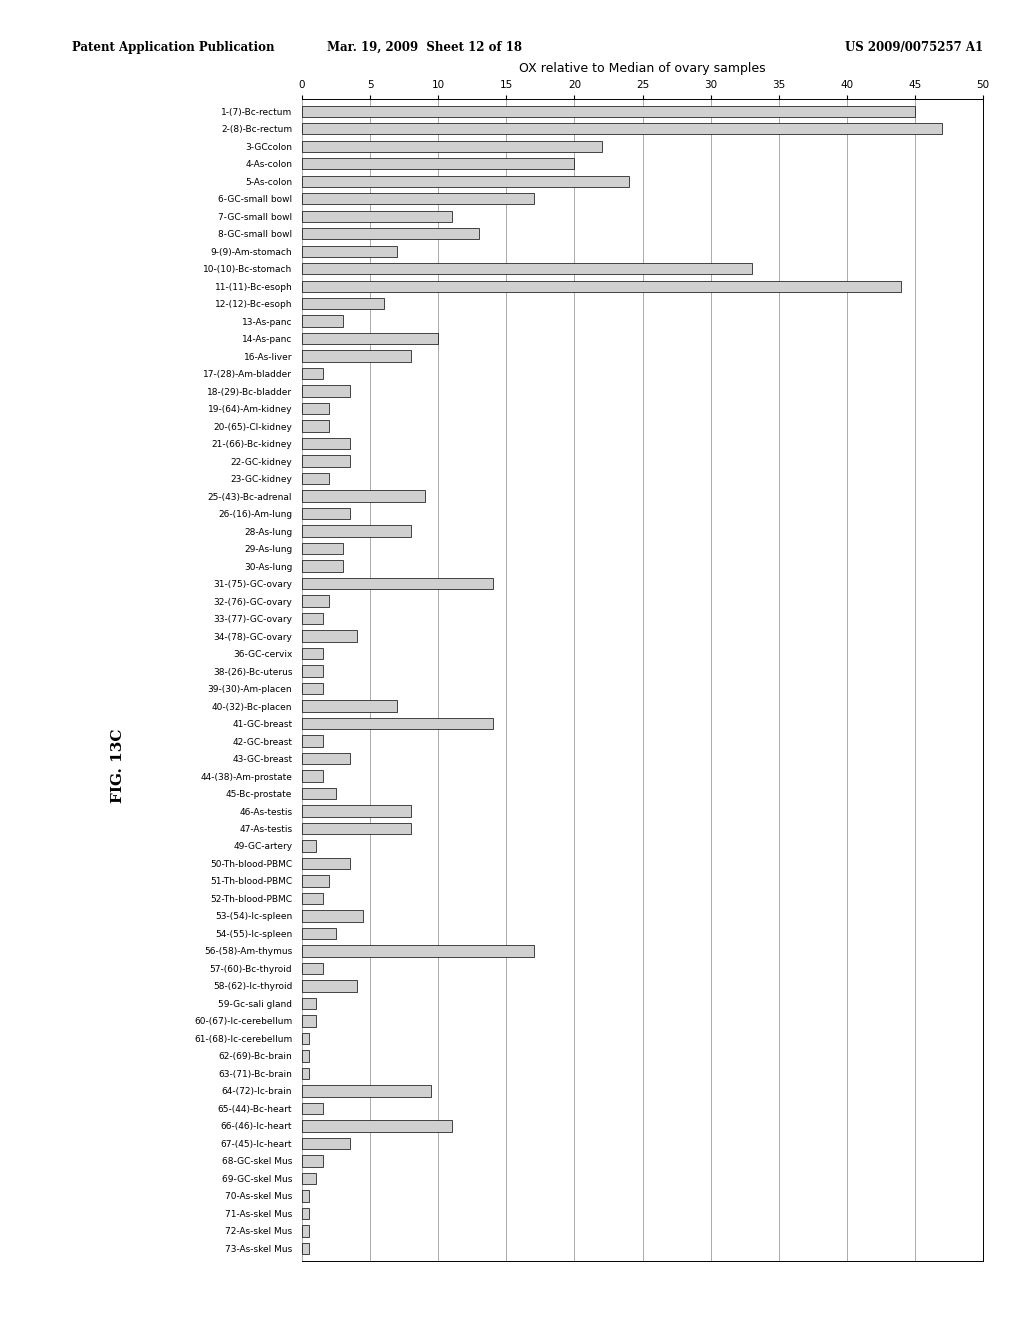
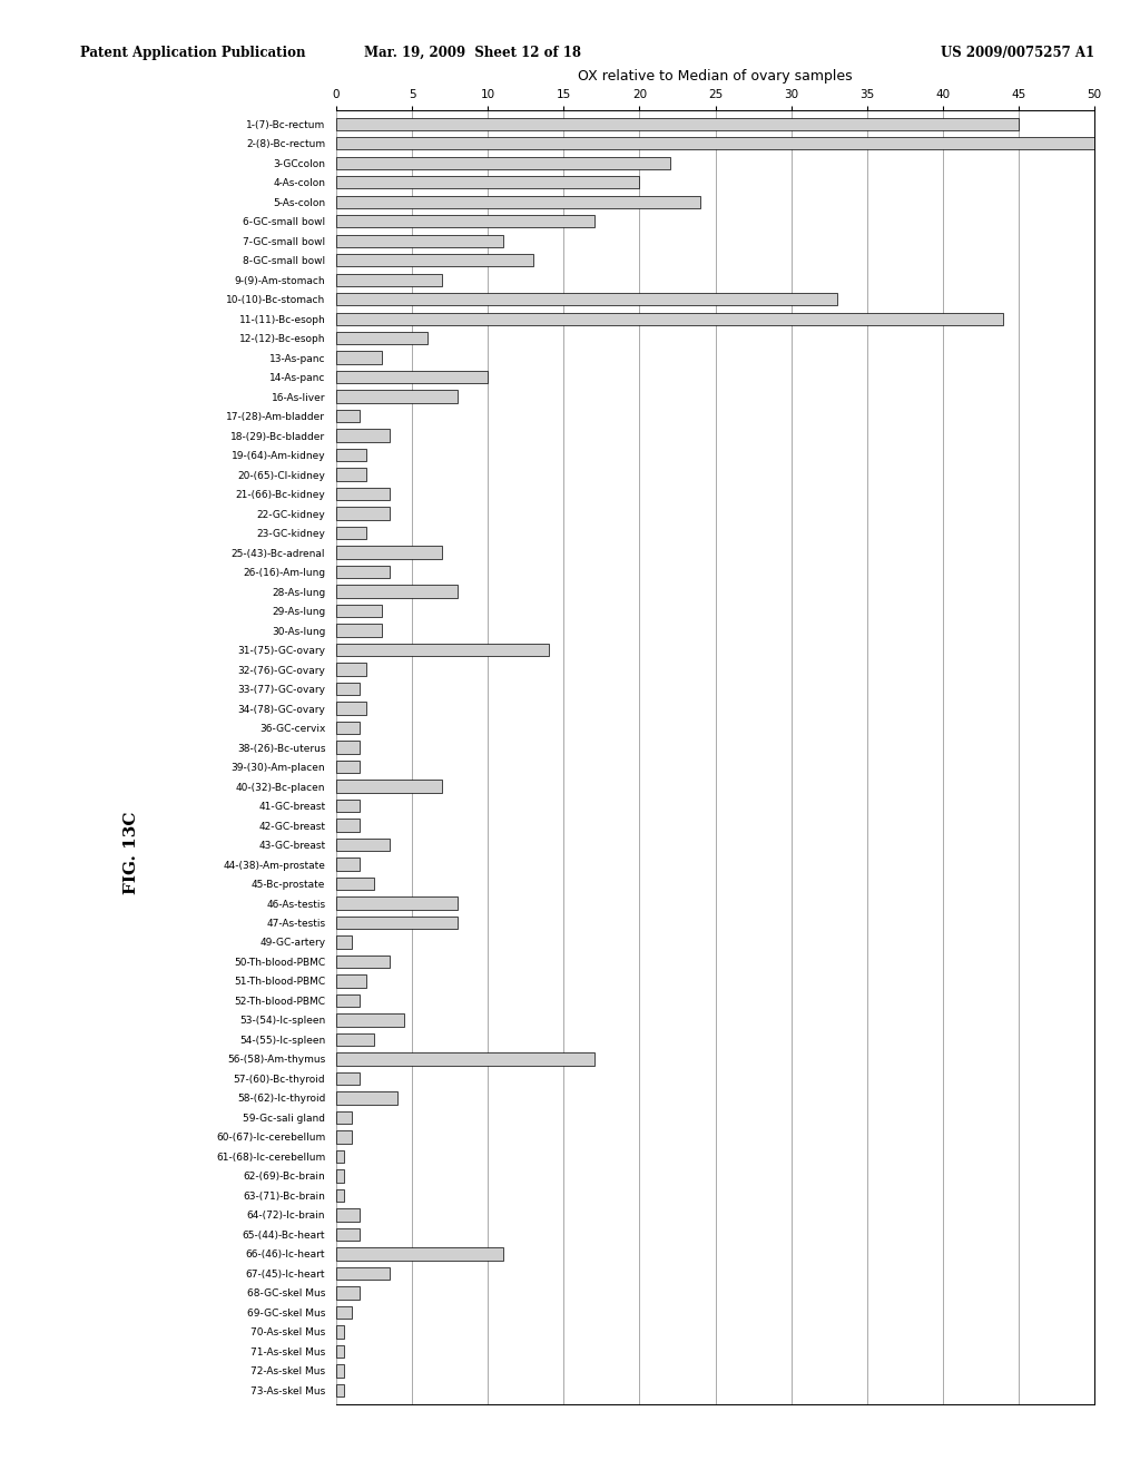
2-(8)-Bc-rectum: 47.0 -> 50.0
25-(43)-Bc-adrenal: 9.0 -> 7.0
34-(78)-GC-ovary: 4.0 -> 2.0
41-GC-breast: 14.0 -> 1.5
64-(72)-lc-brain: 9.5 -> 1.5
